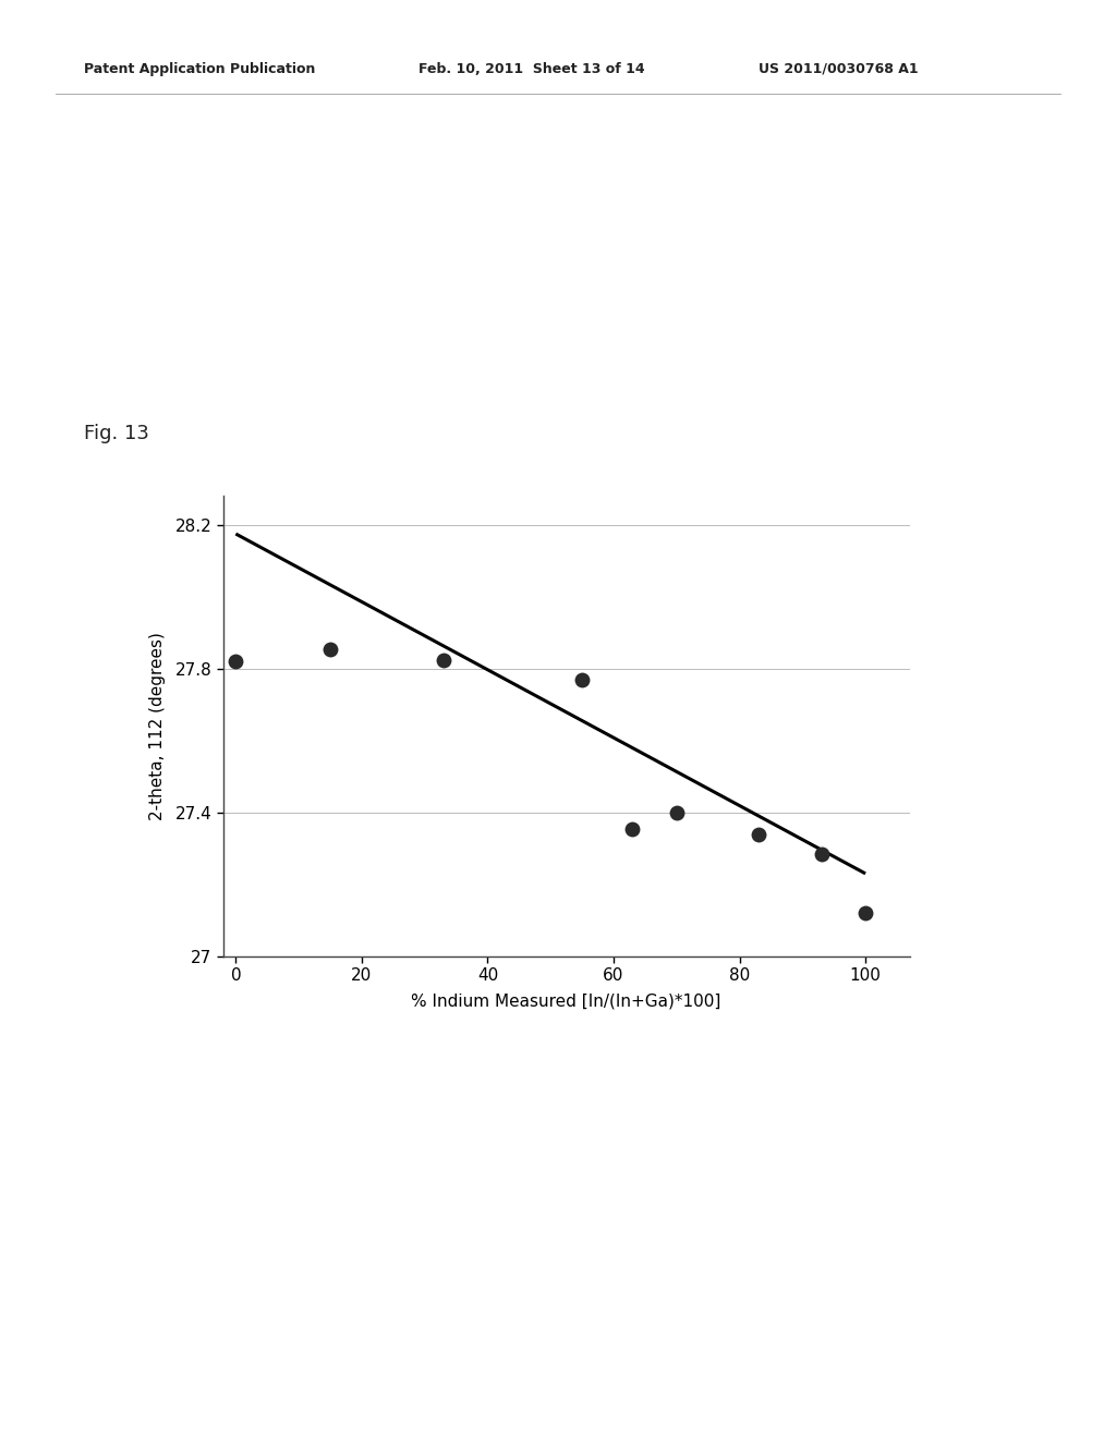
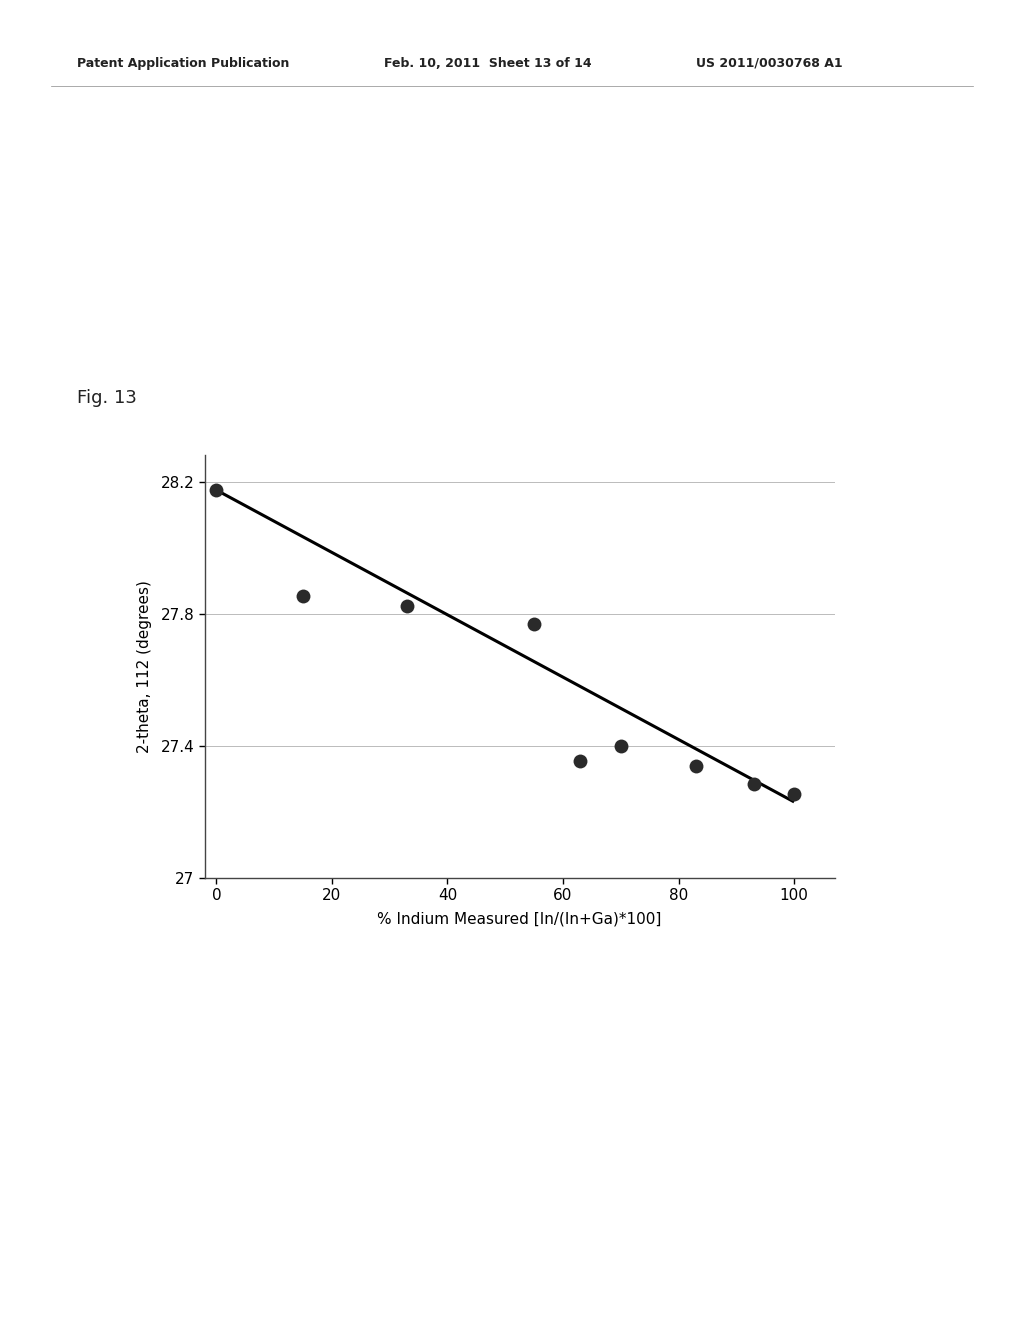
0: 27.820 -> 28.175
100: 27.120 -> 27.255
